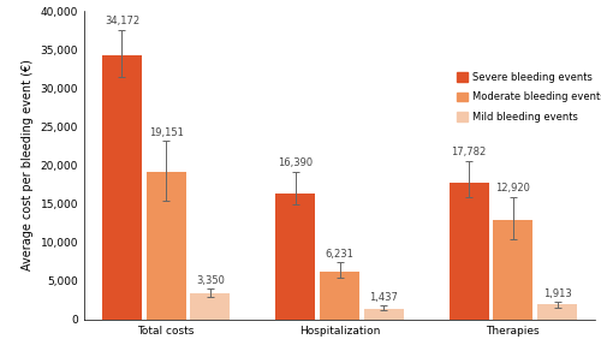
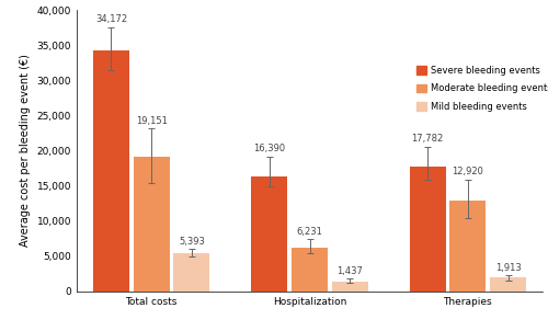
Mild bleeding events/Total costs: 3,350 -> 5,393
